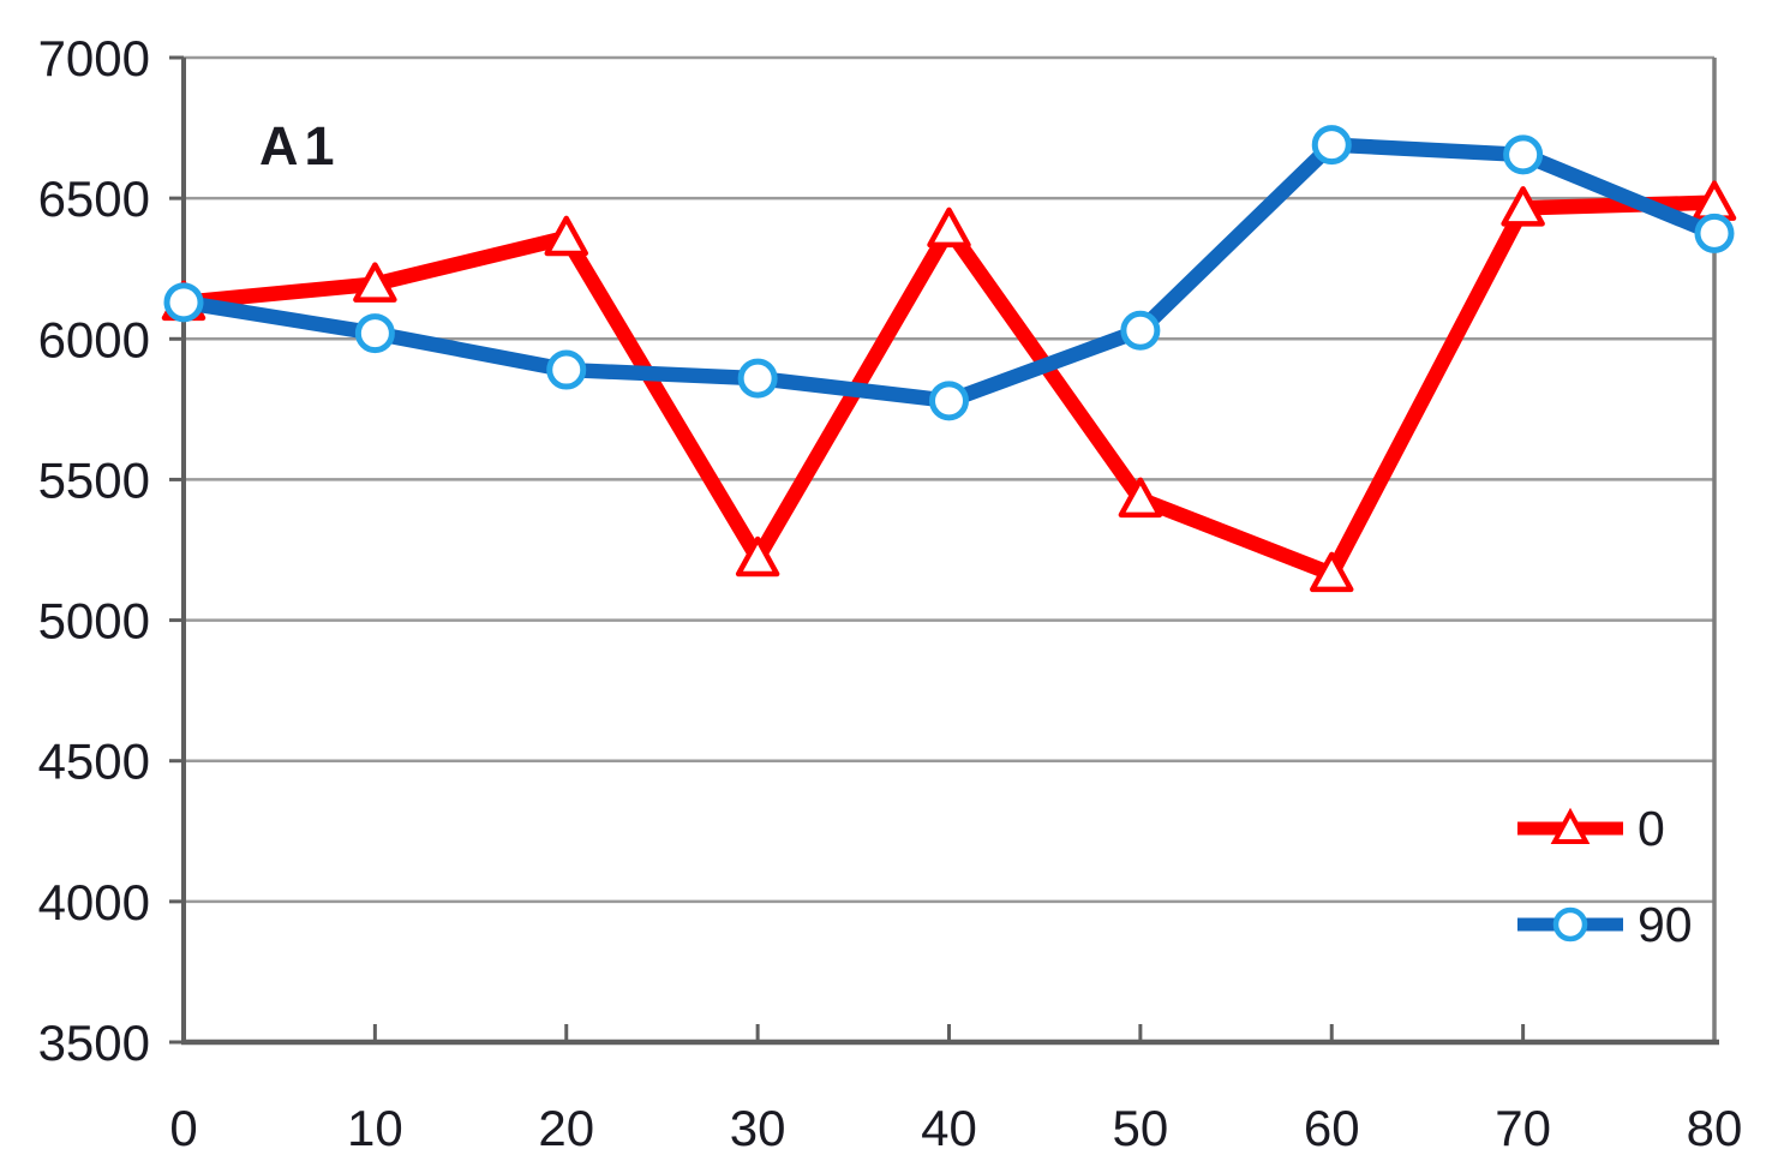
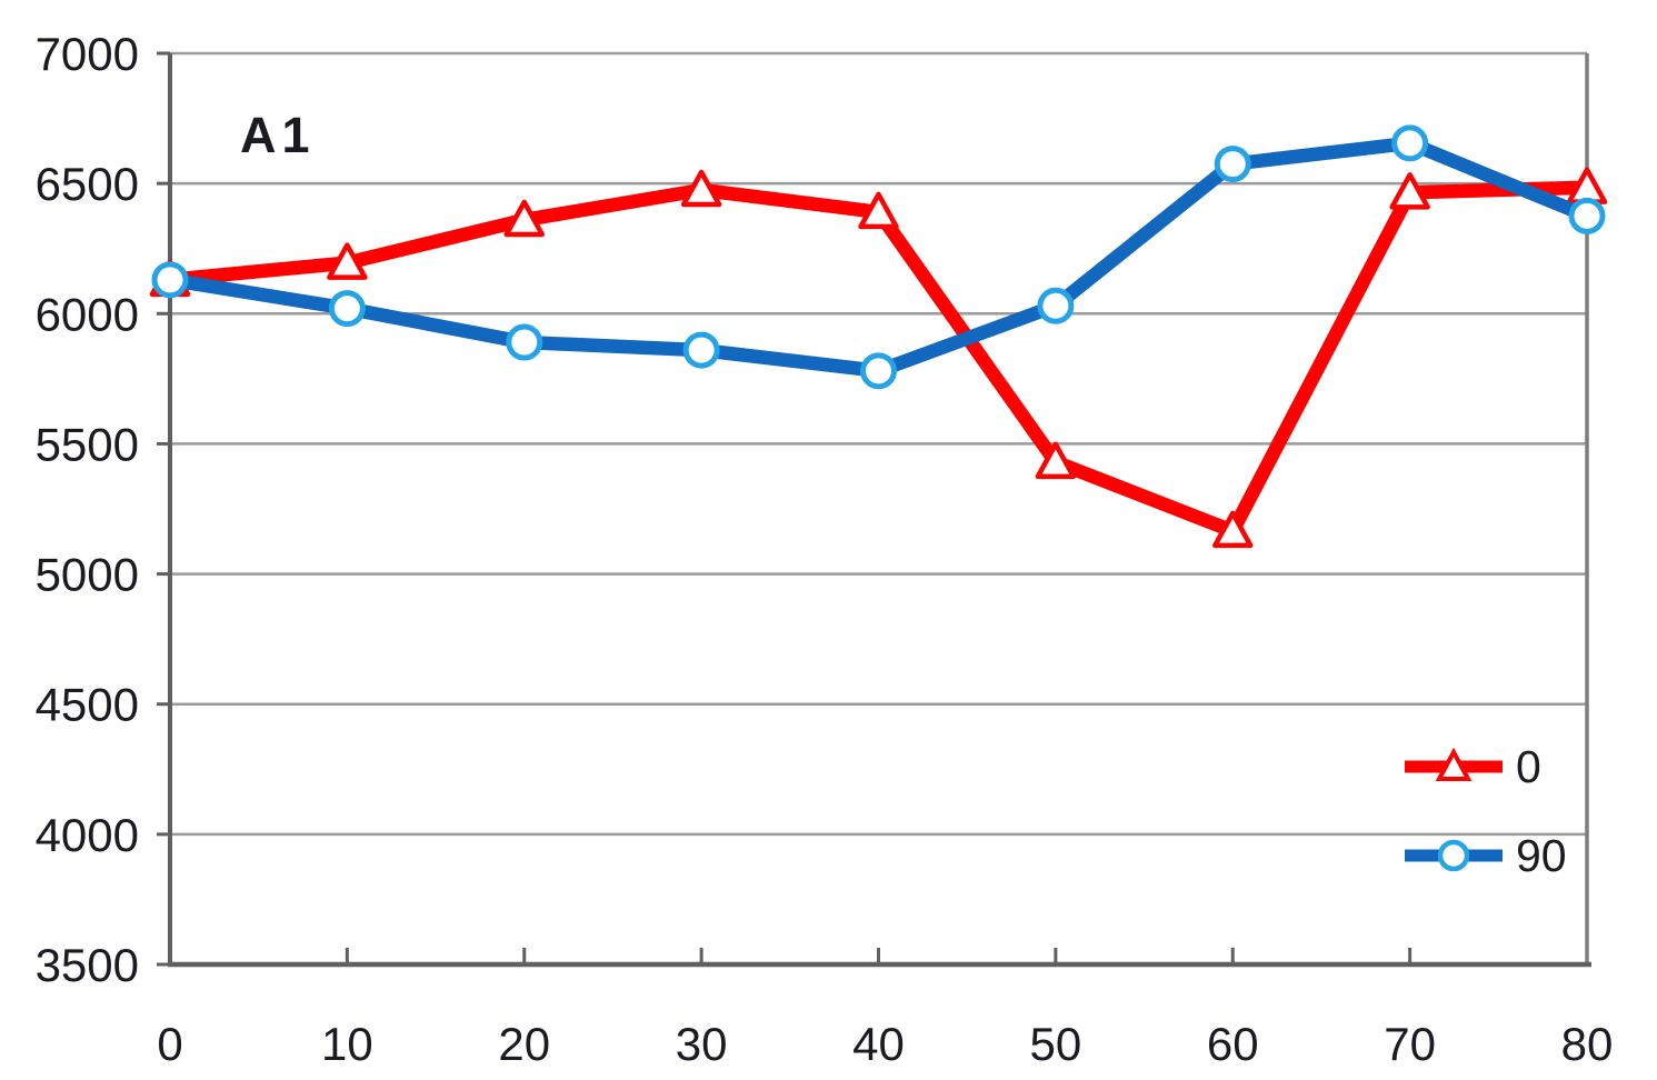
0/30: 5220 -> 6480
90/60: 6690 -> 6580
